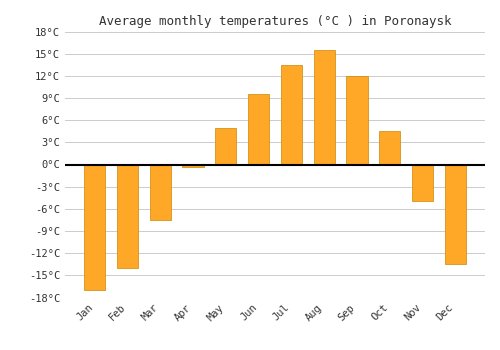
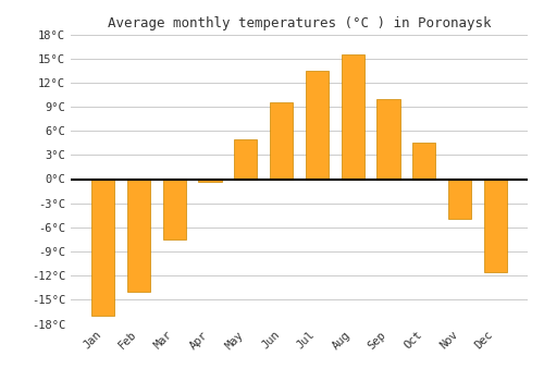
Sep: 12.0°C -> 10.0°C
Dec: -13.5°C -> -11.6°C
